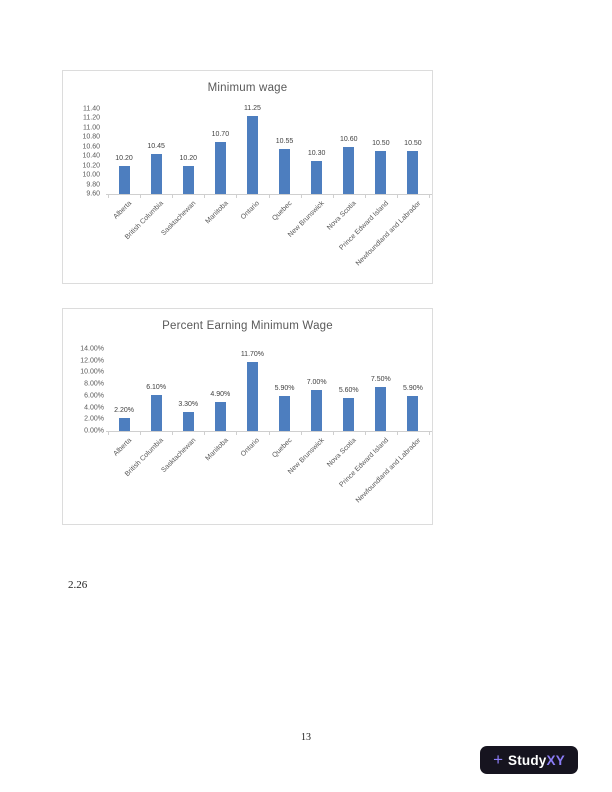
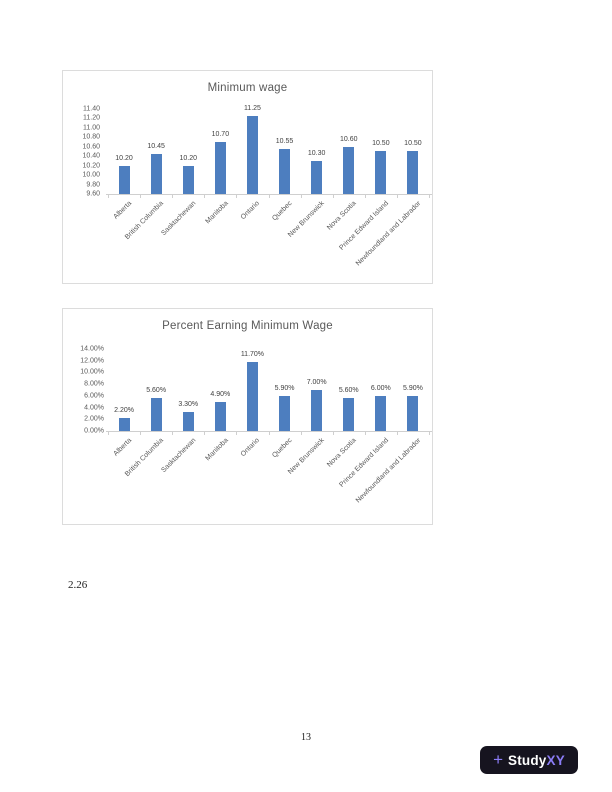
Percent Earning Minimum Wage/British Columbia: 6.10% -> 5.60%
Percent Earning Minimum Wage/Prince Edward Island: 7.50% -> 6.00%
